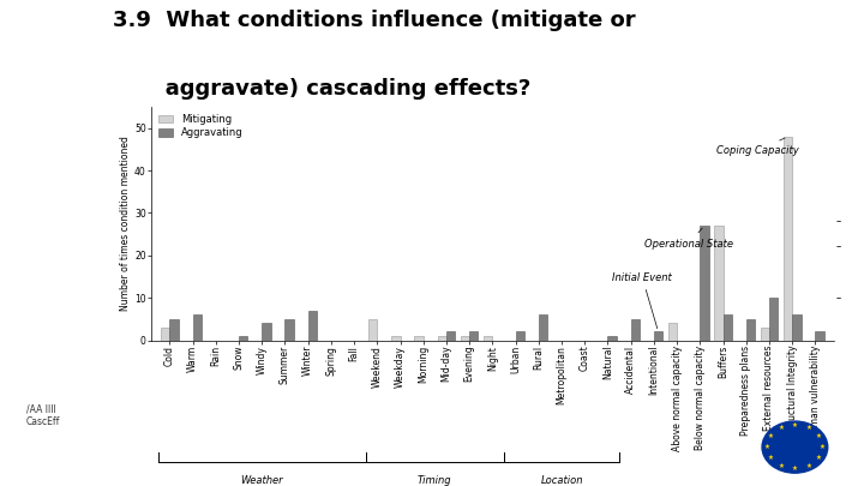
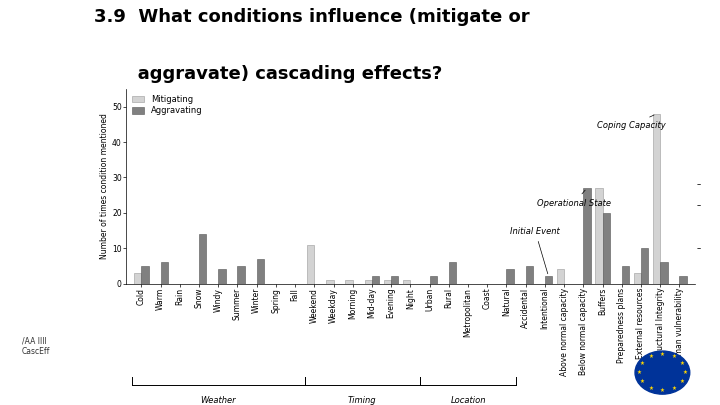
Aggravating/Snow: 1 -> 14
Mitigating/Weekend: 5 -> 11
Aggravating/Natural: 1 -> 4
Aggravating/Buffers: 6 -> 20
